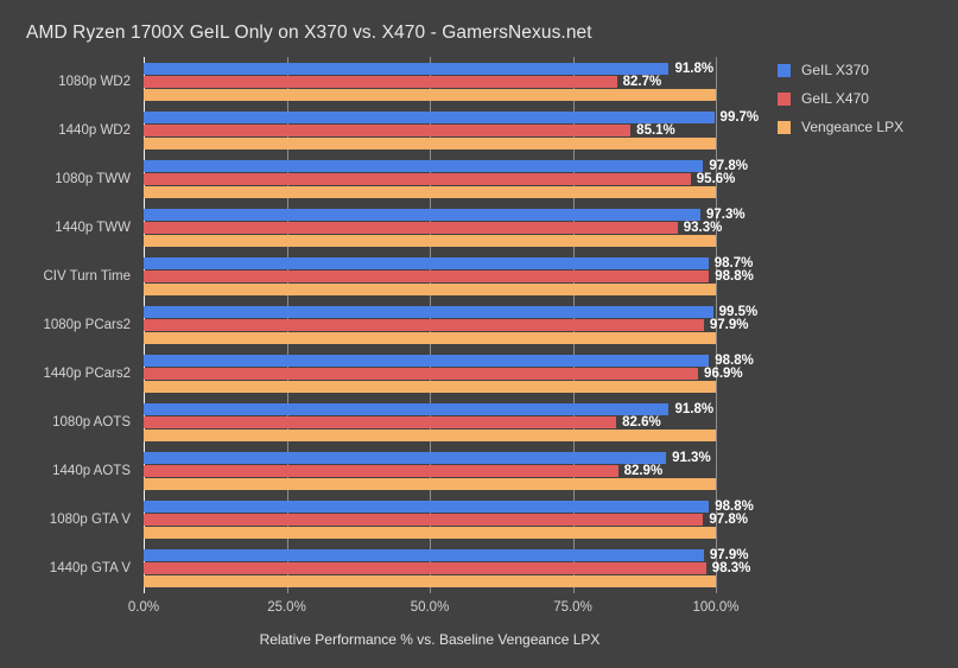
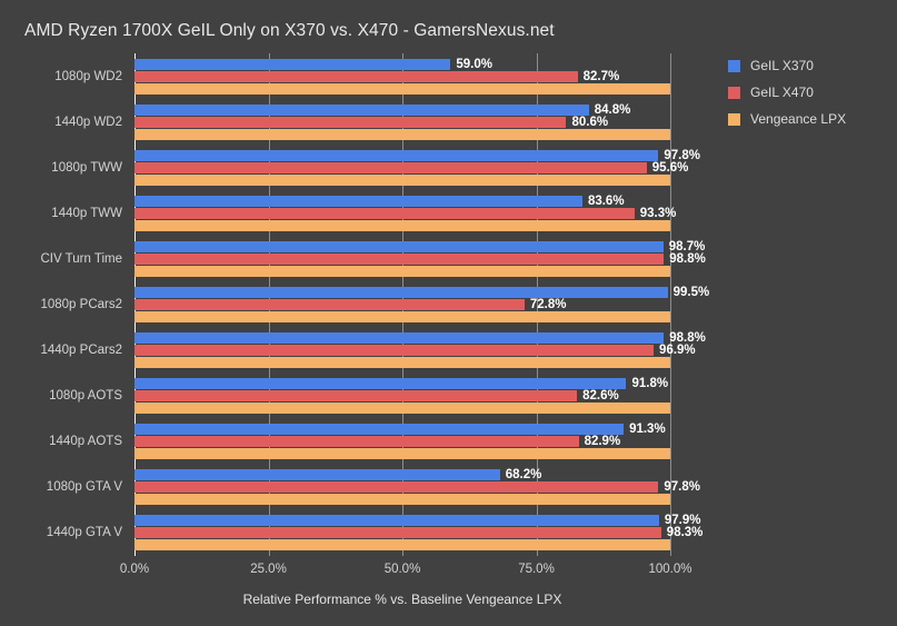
GeIL X370/1080p WD2: 91.8% -> 59.0%
GeIL X370/1440p WD2: 99.7% -> 84.8%
GeIL X470/1440p WD2: 85.1% -> 80.6%
GeIL X370/1440p TWW: 97.3% -> 83.6%
GeIL X470/1080p PCars2: 97.9% -> 72.8%
GeIL X370/1080p GTA V: 98.8% -> 68.2%
